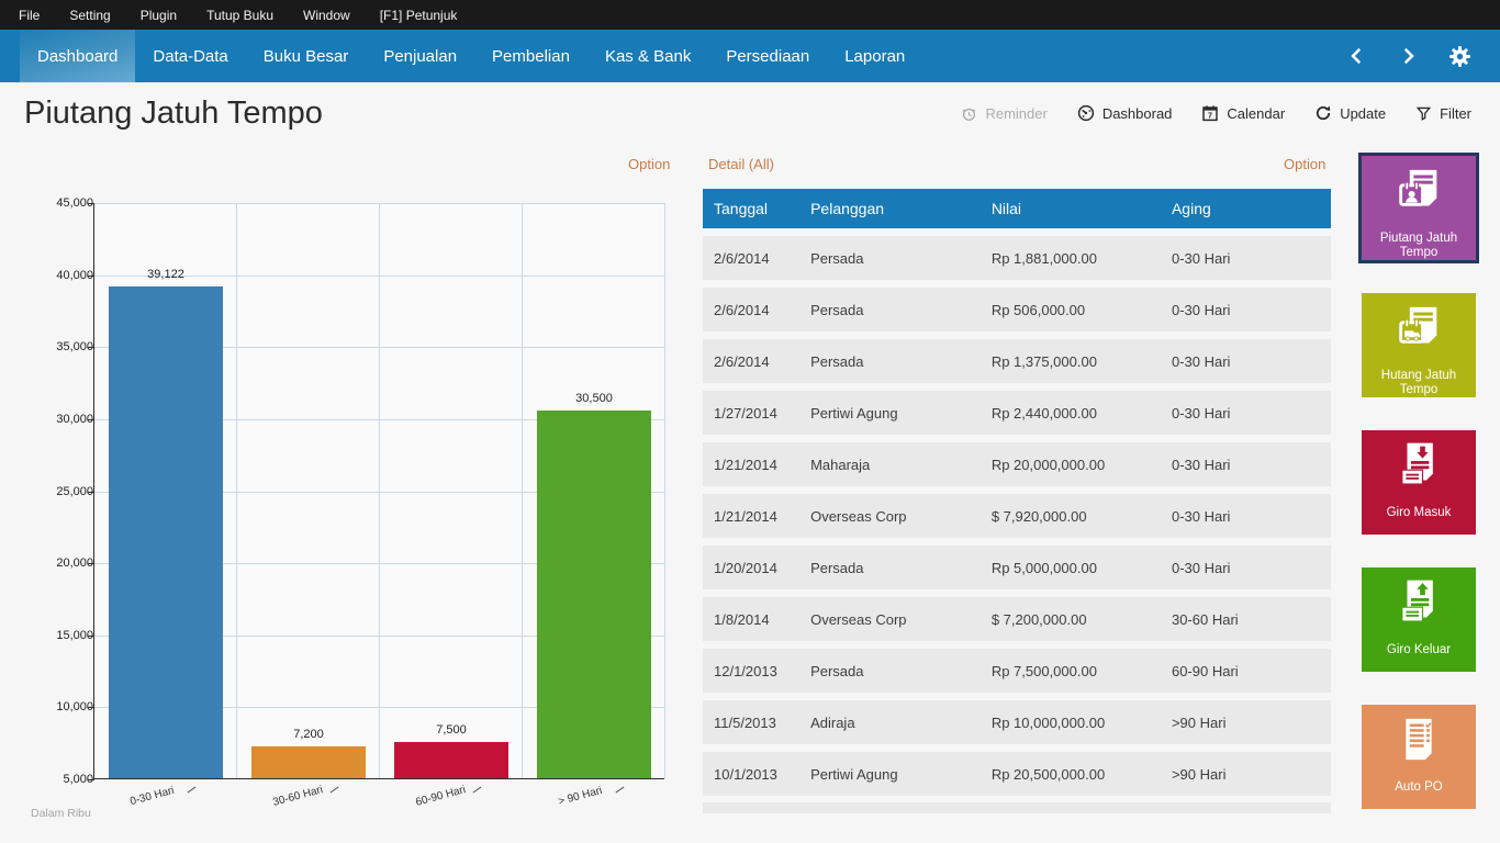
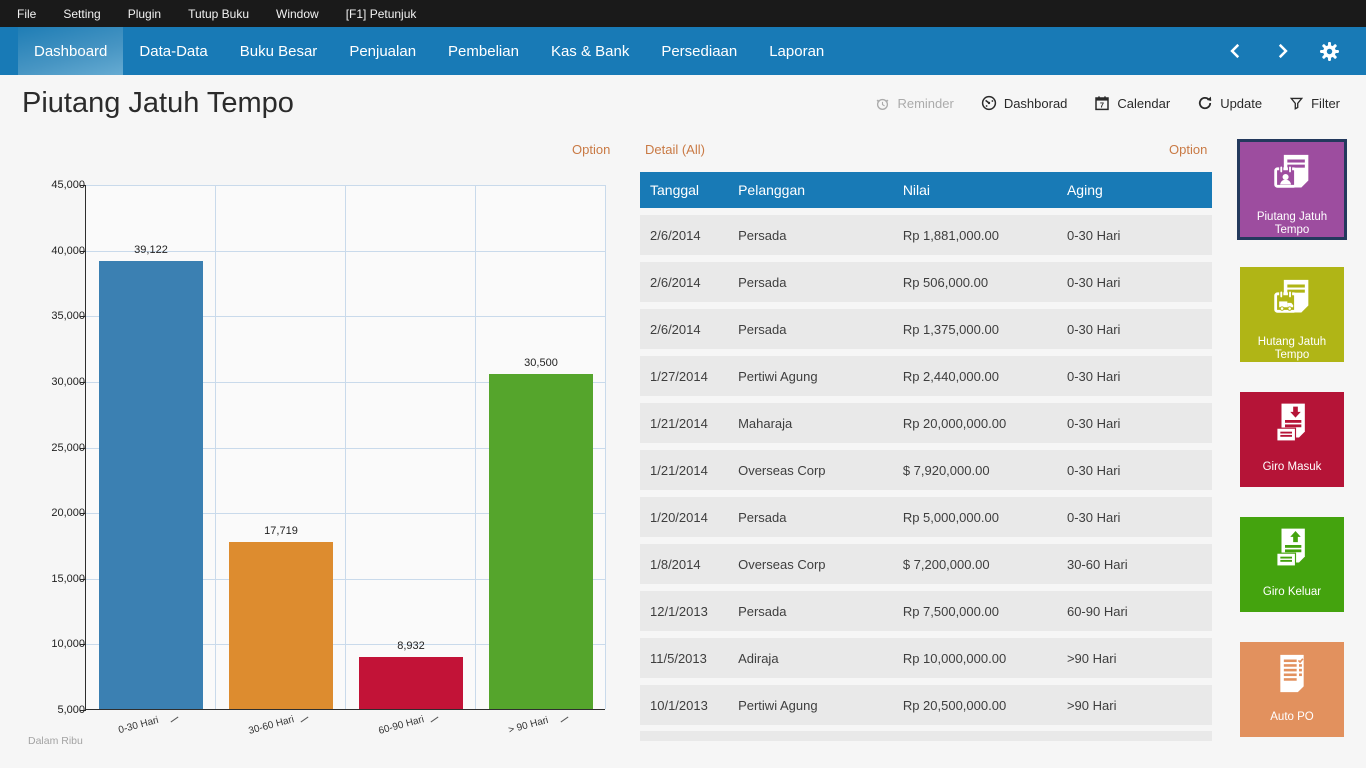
30-60 Hari: 7,200 -> 17,719
60-90 Hari: 7,500 -> 8,932
